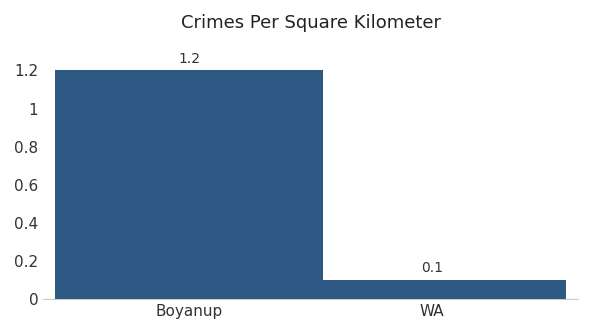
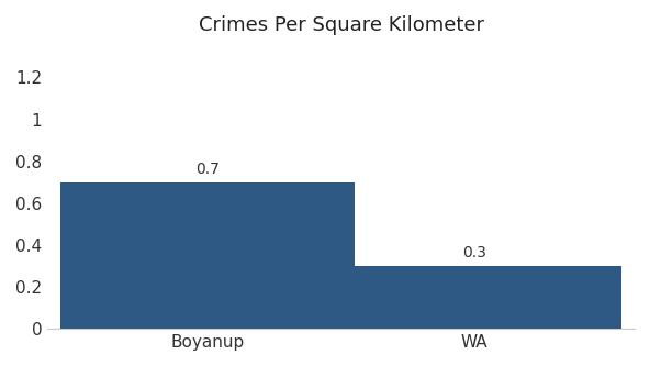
Boyanup: 1.2 -> 0.7
WA: 0.1 -> 0.3
